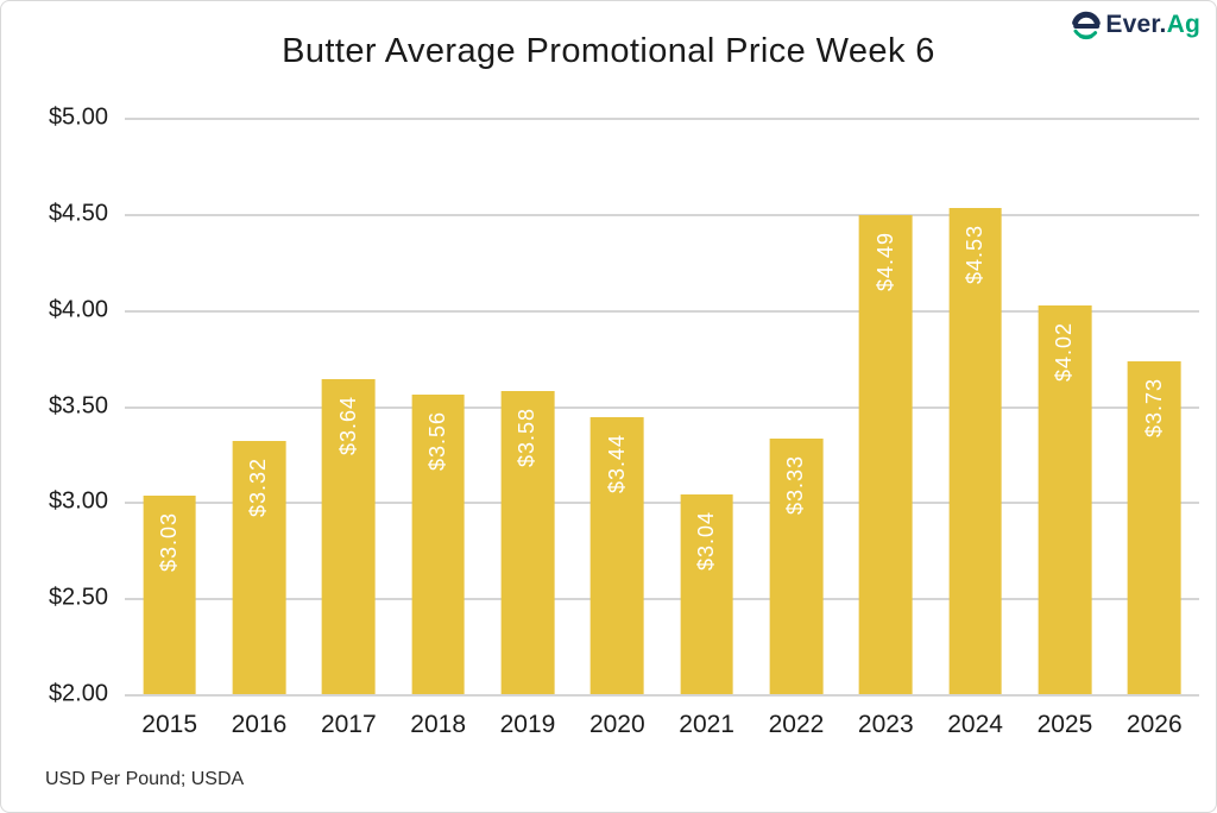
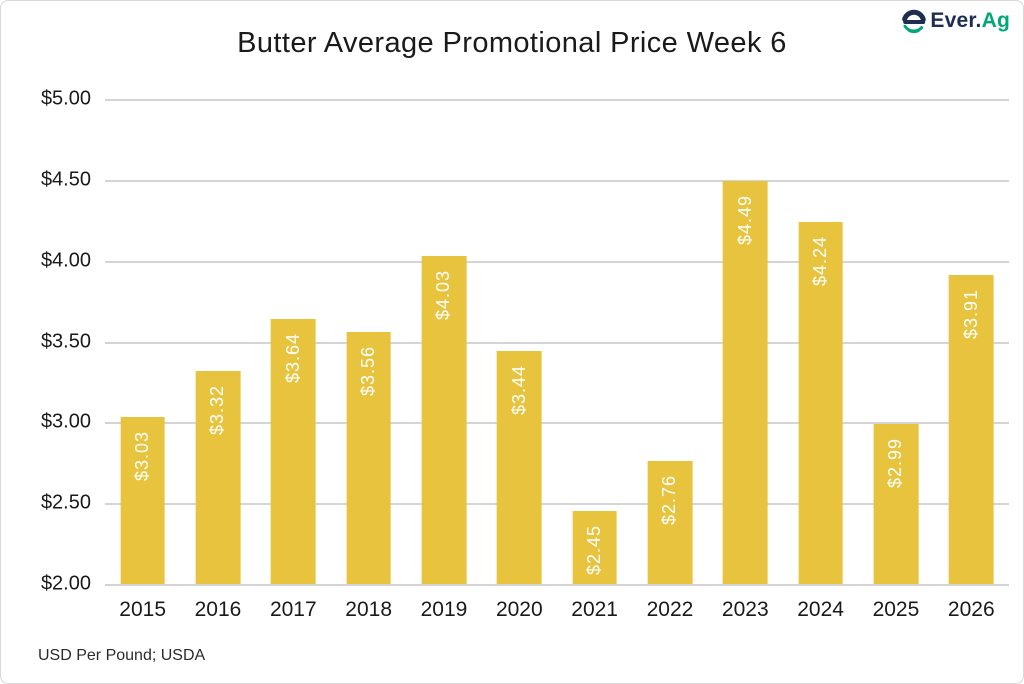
2019: $3.58 -> $4.03
2021: $3.04 -> $2.45
2022: $3.33 -> $2.76
2024: $4.53 -> $4.24
2025: $4.02 -> $2.99
2026: $3.73 -> $3.91
